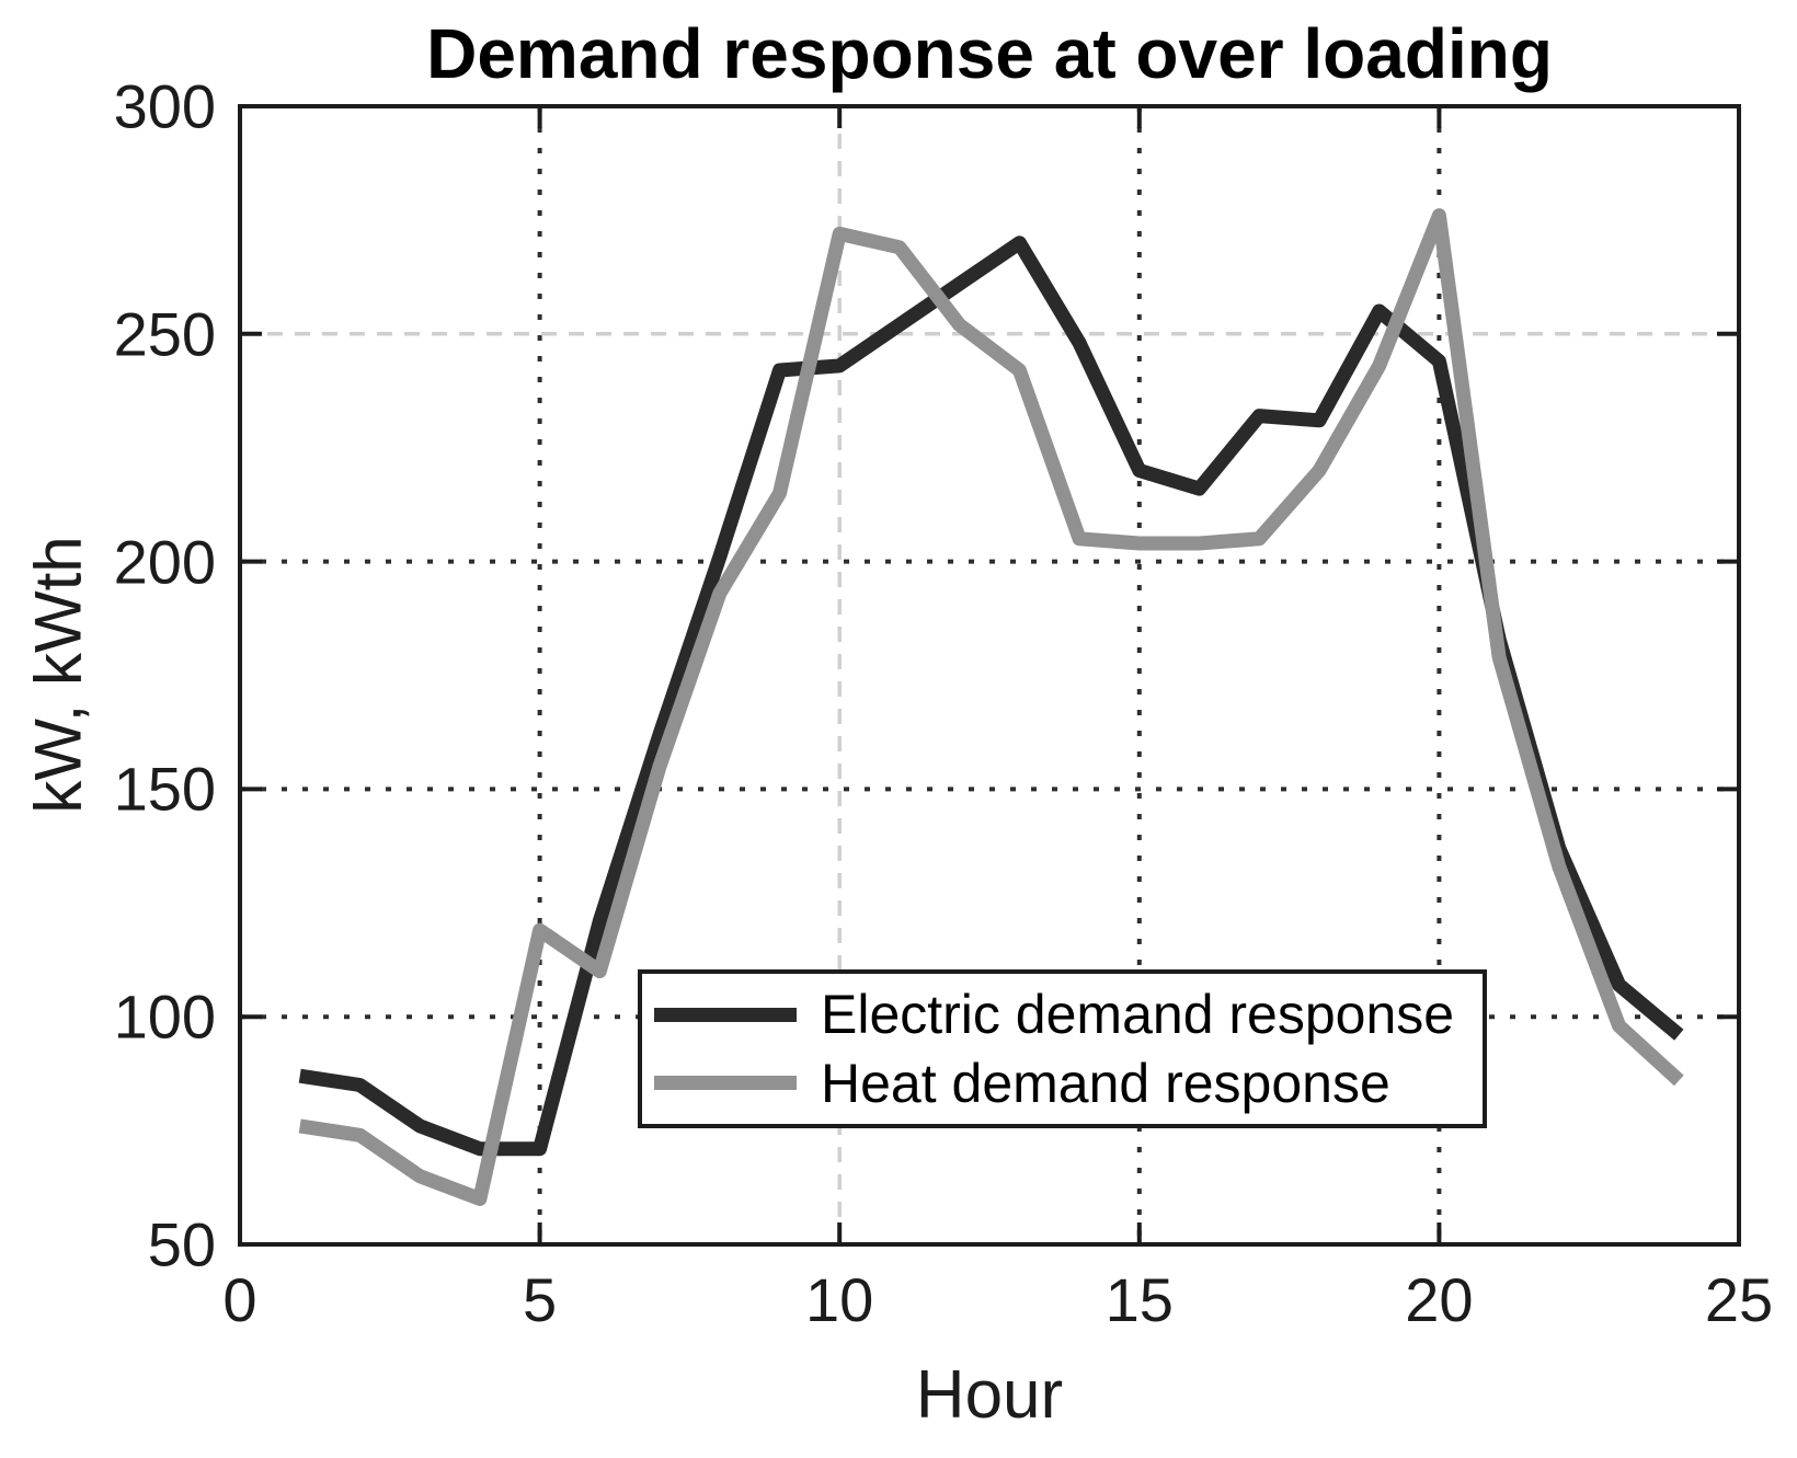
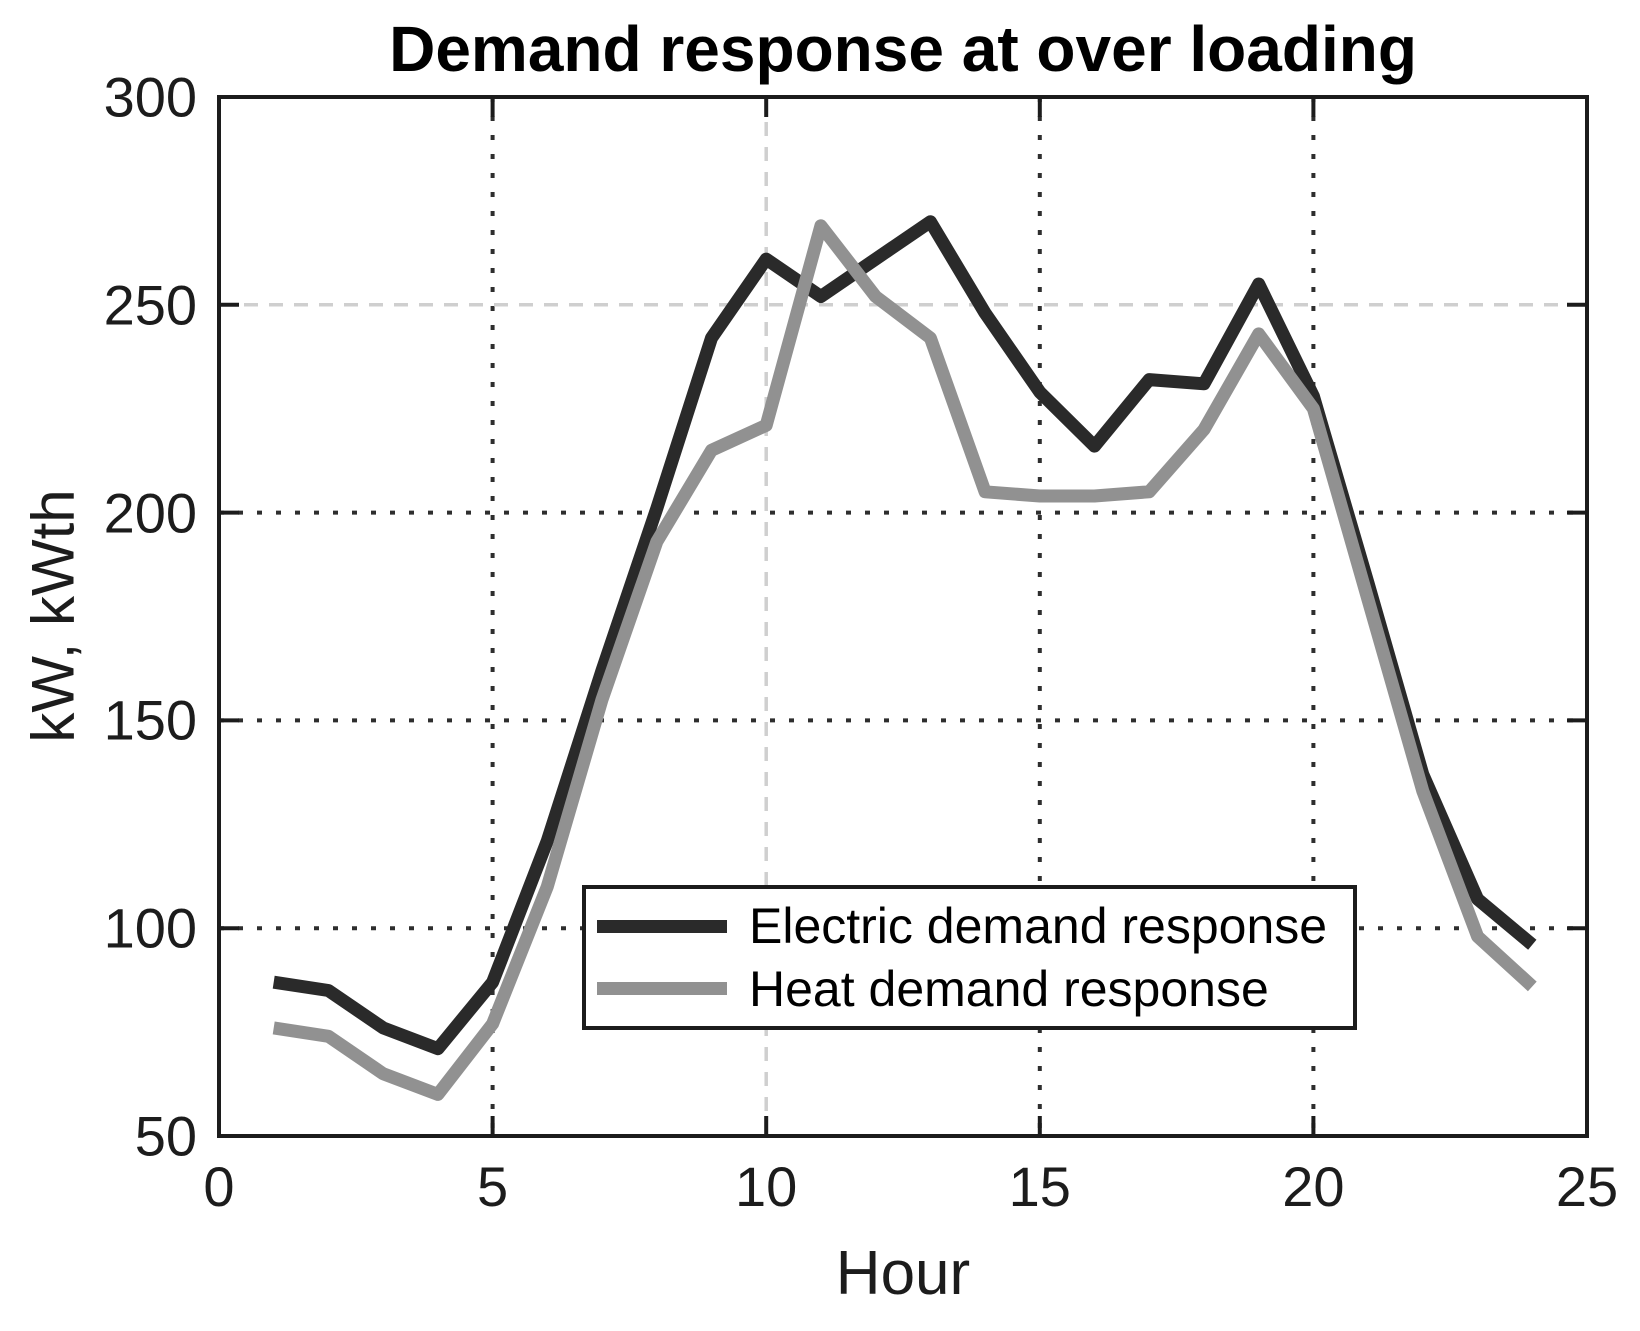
Electric demand response/5: 71 -> 87
Heat demand response/5: 119 -> 77
Electric demand response/10: 243 -> 261
Heat demand response/10: 272 -> 221
Electric demand response/15: 220 -> 229
Electric demand response/20: 244 -> 228
Heat demand response/20: 276 -> 225
